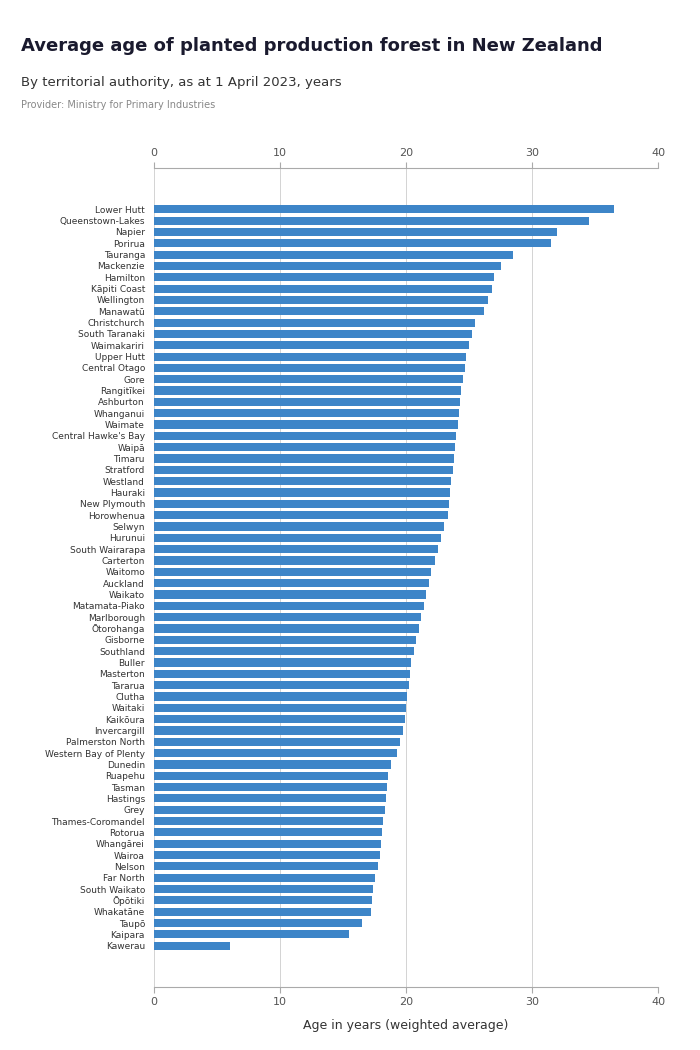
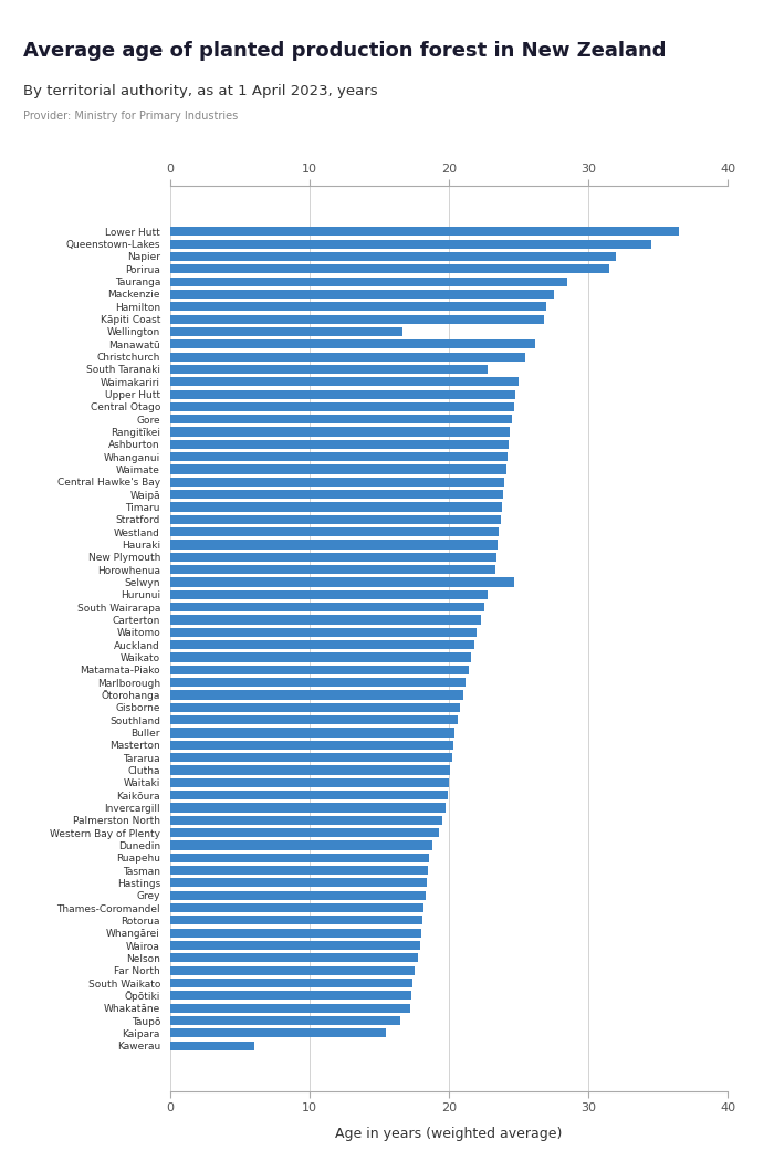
Wellington: 26.5 -> 16.7
South Taranaki: 25.2 -> 22.8
Selwyn: 23.0 -> 24.7
